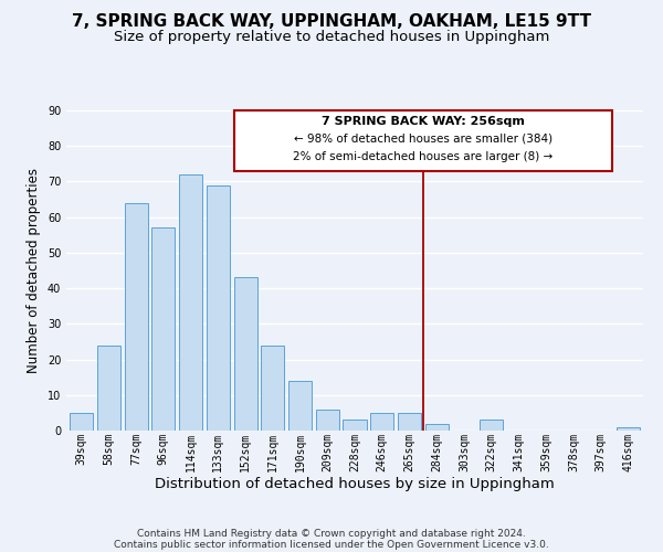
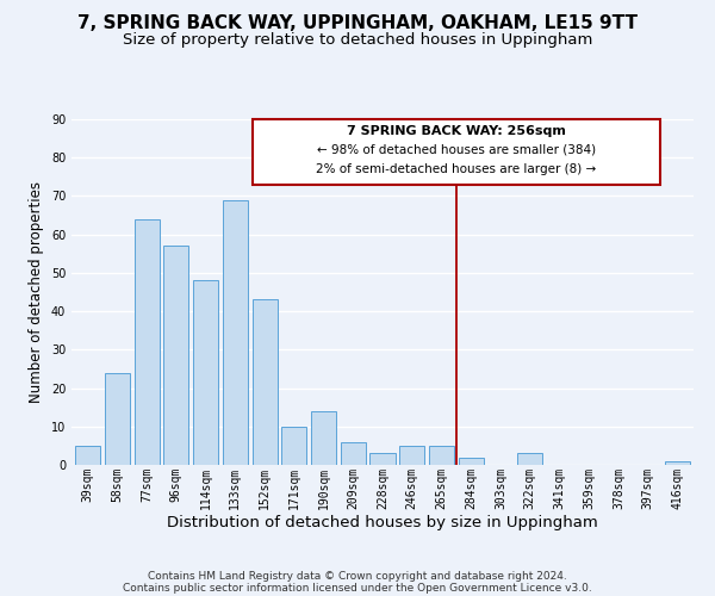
114sqm: 72 -> 48
171sqm: 24 -> 10
